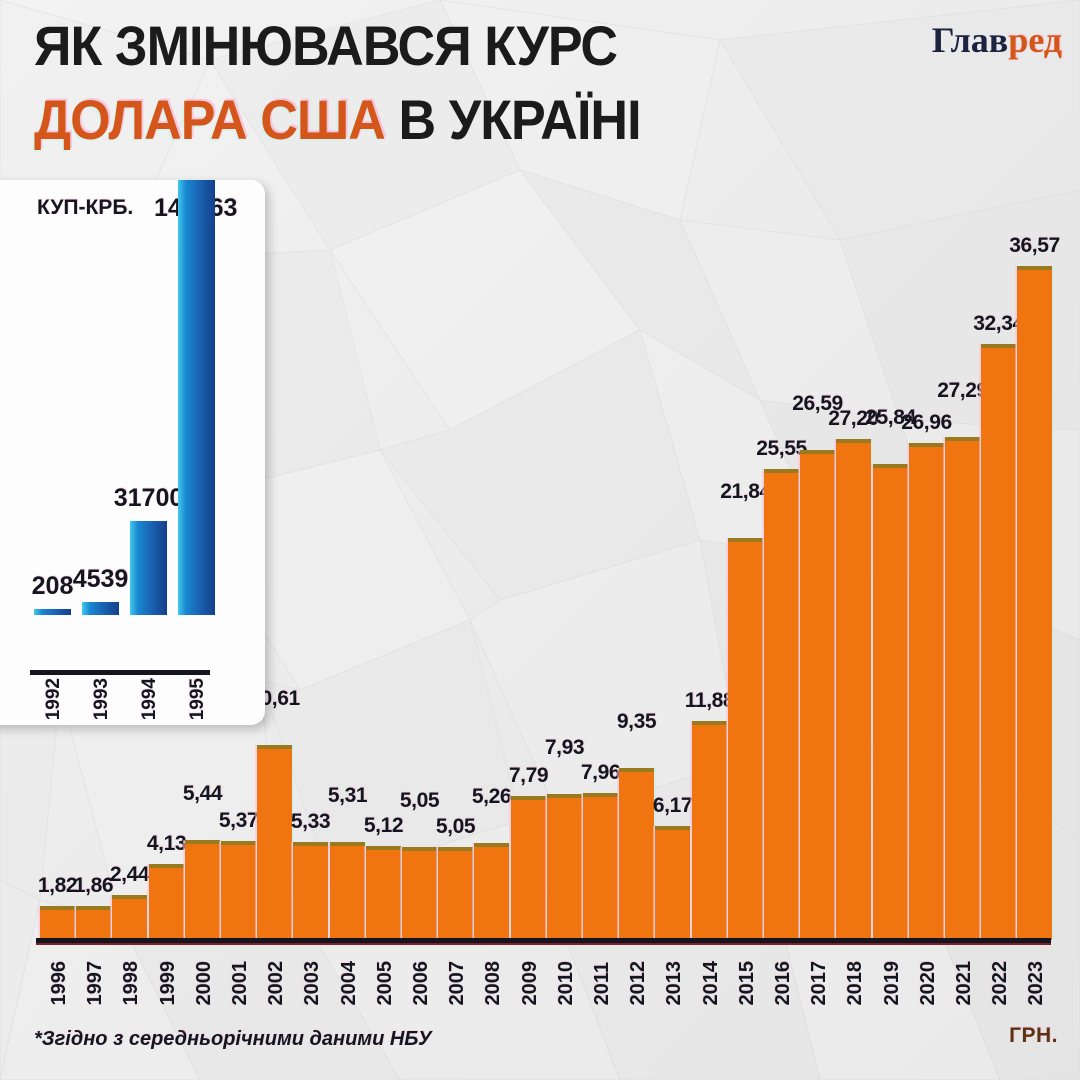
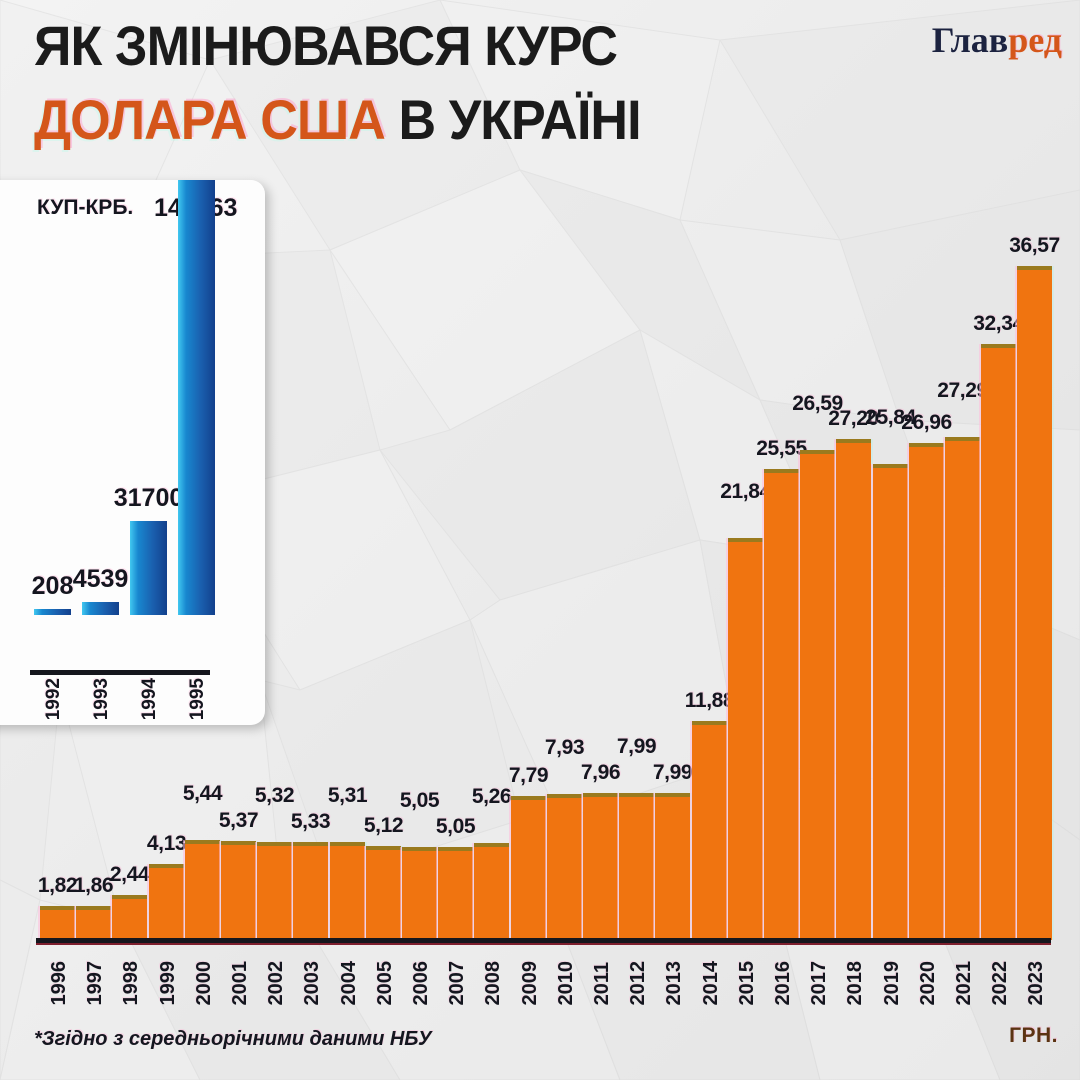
2002: 10,61 -> 5,32
2012: 9,35 -> 7,99
2013: 6,17 -> 7,99
